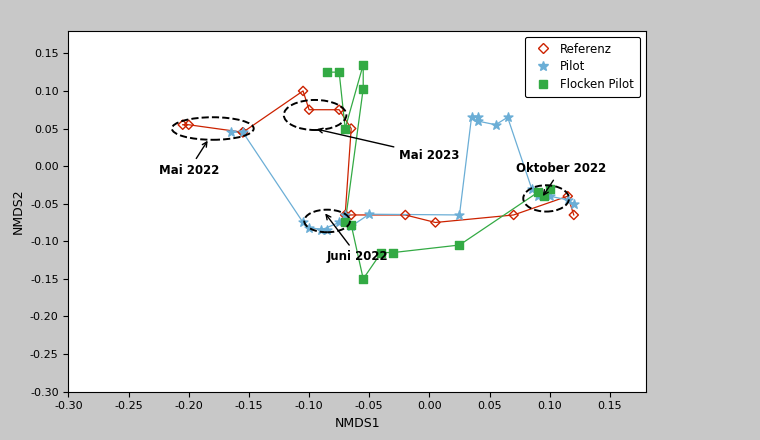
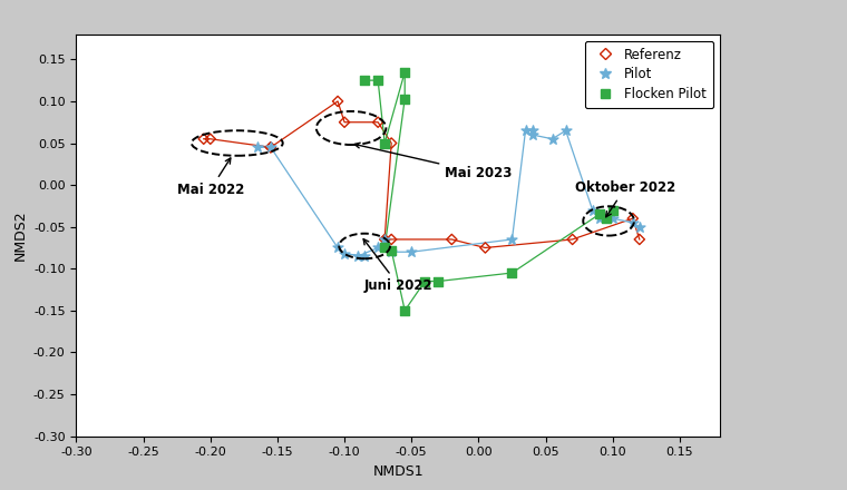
Pilot/-0.05: -0.064 -> -0.080
